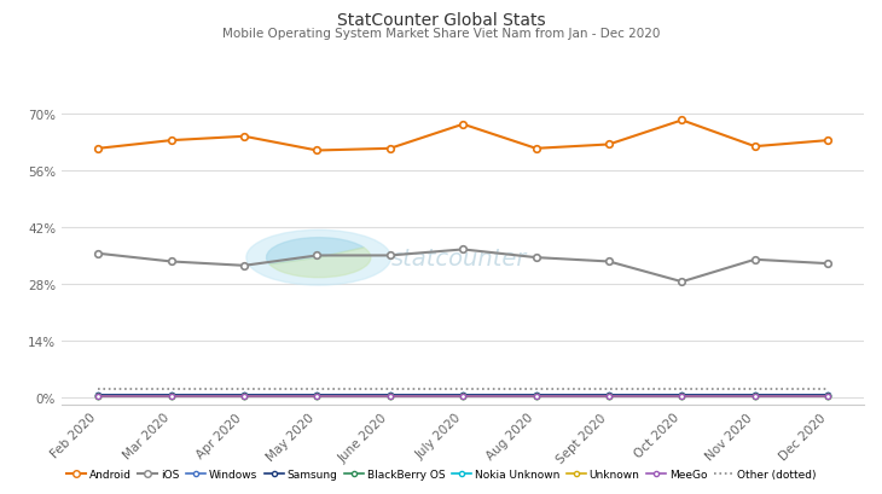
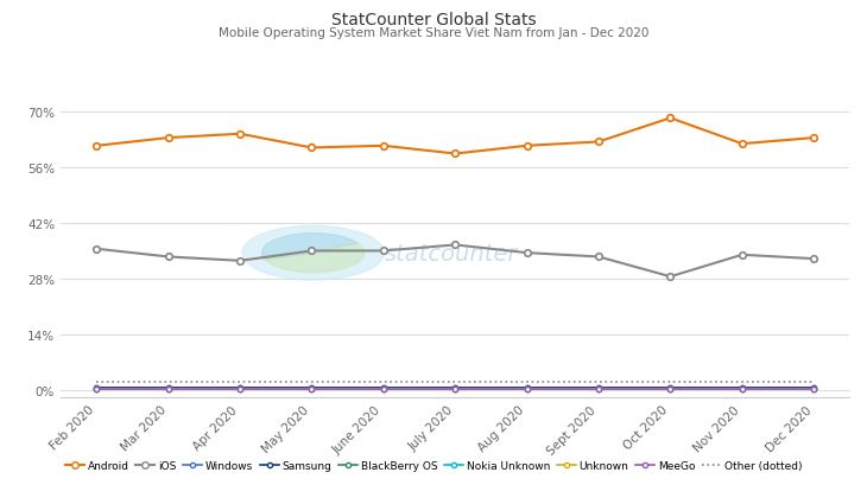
Android/July 2020: 67.5% -> 59.5%
